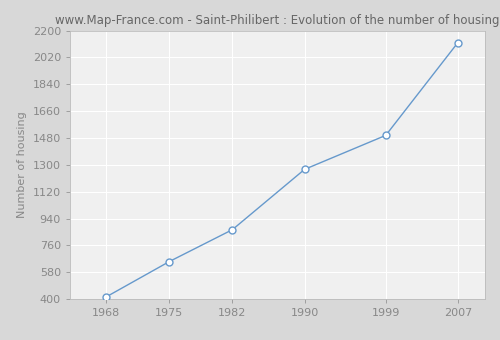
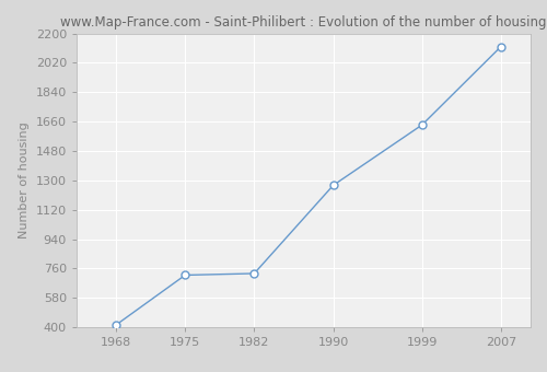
1975: 650 -> 720
1982: 870 -> 730
1999: 1500 -> 1640
